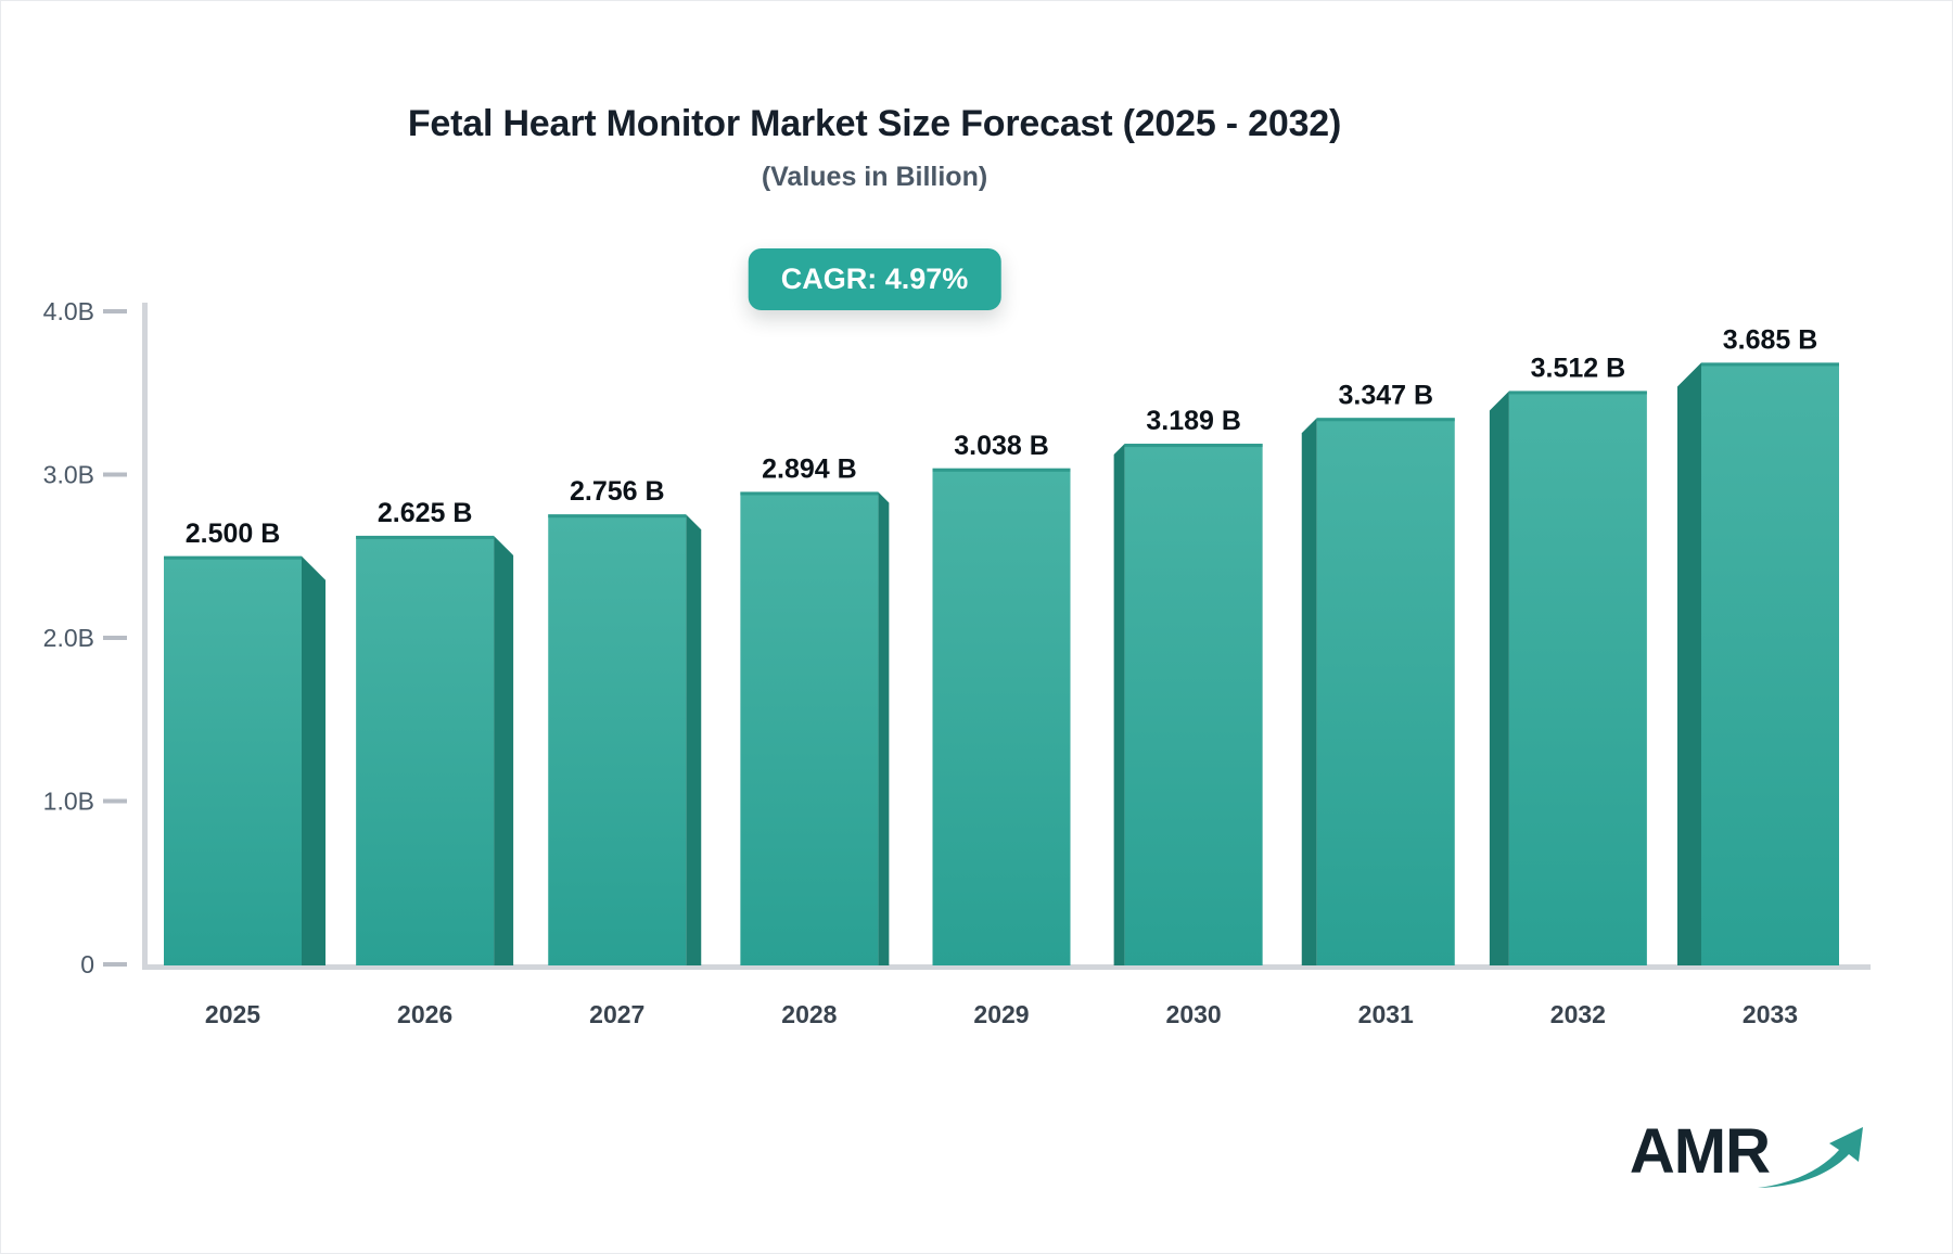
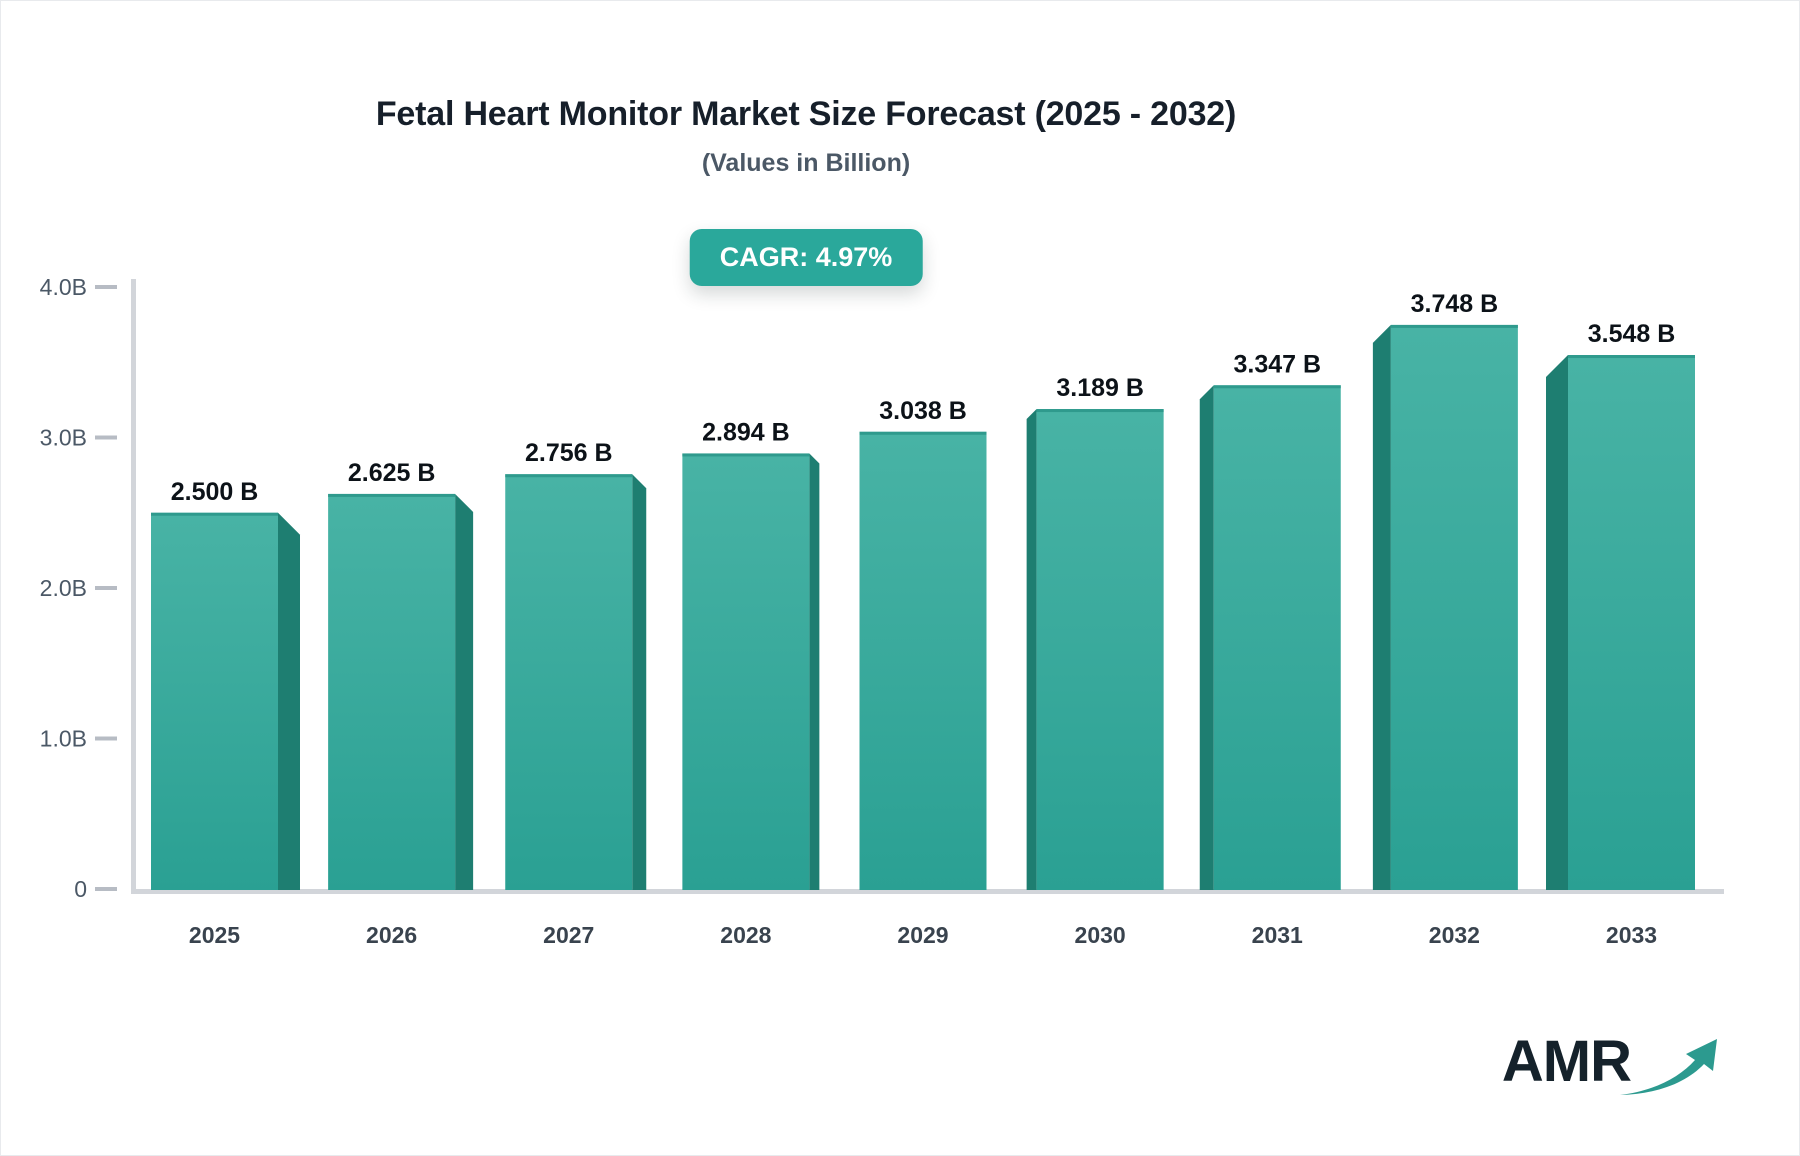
2032: 3.512 -> 3.748
2033: 3.685 -> 3.548
